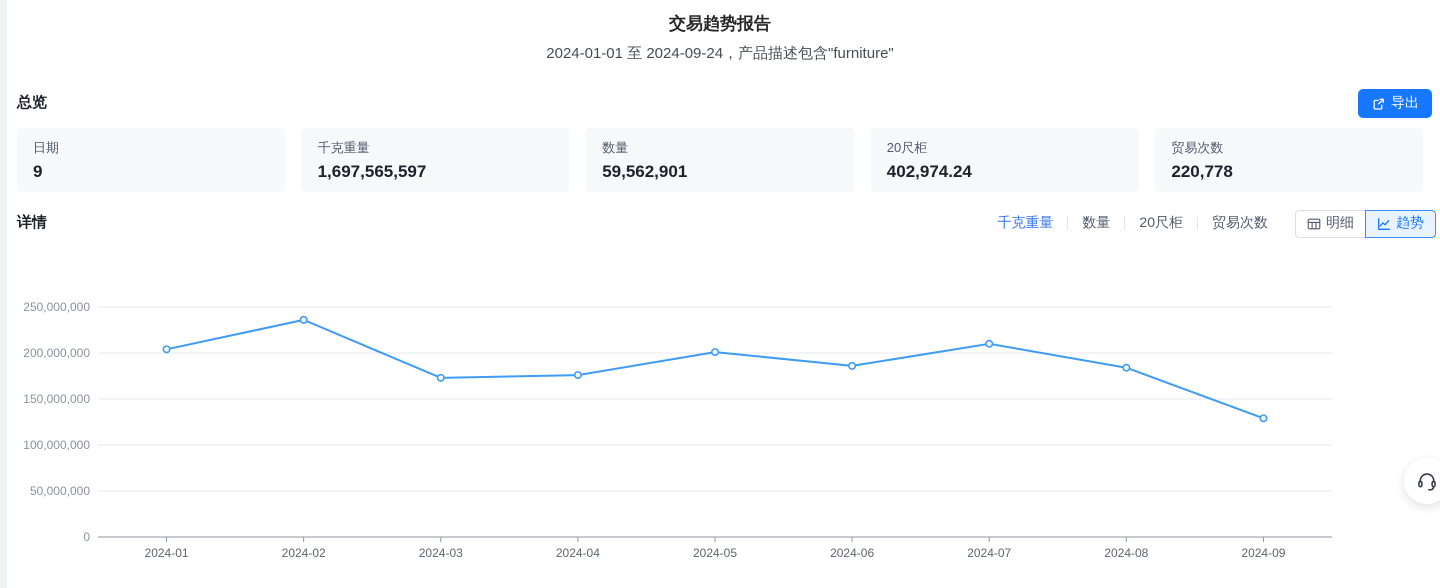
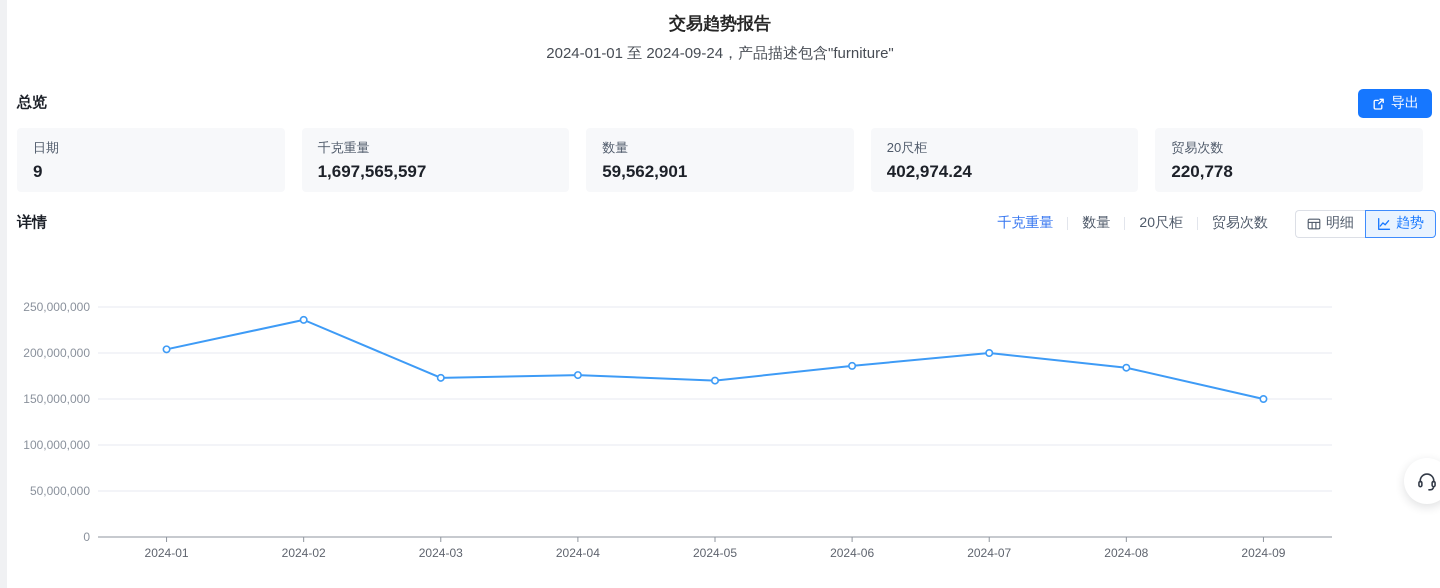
2024-05: 200000000 -> 170000000
2024-07: 210000000 -> 200000000
2024-09: 130000000 -> 150000000
